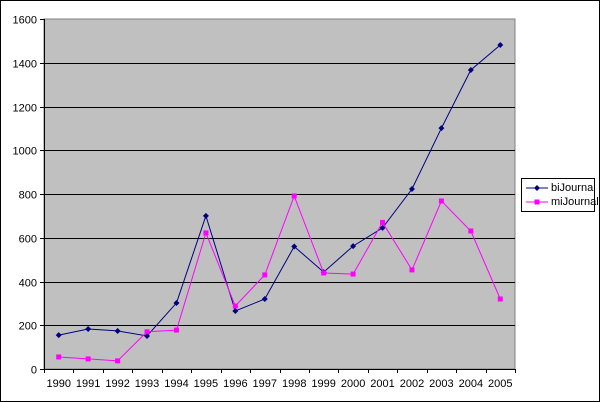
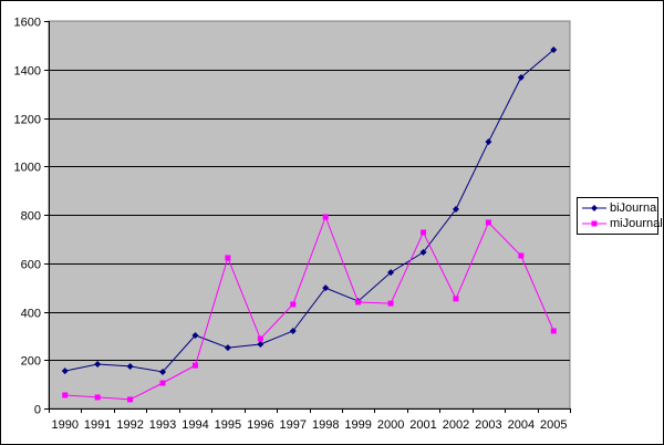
miJournal/1993: 170 -> 100
biJournal/1995: 700 -> 250
biJournal/1998: 560 -> 500
miJournal/2001: 670 -> 730
